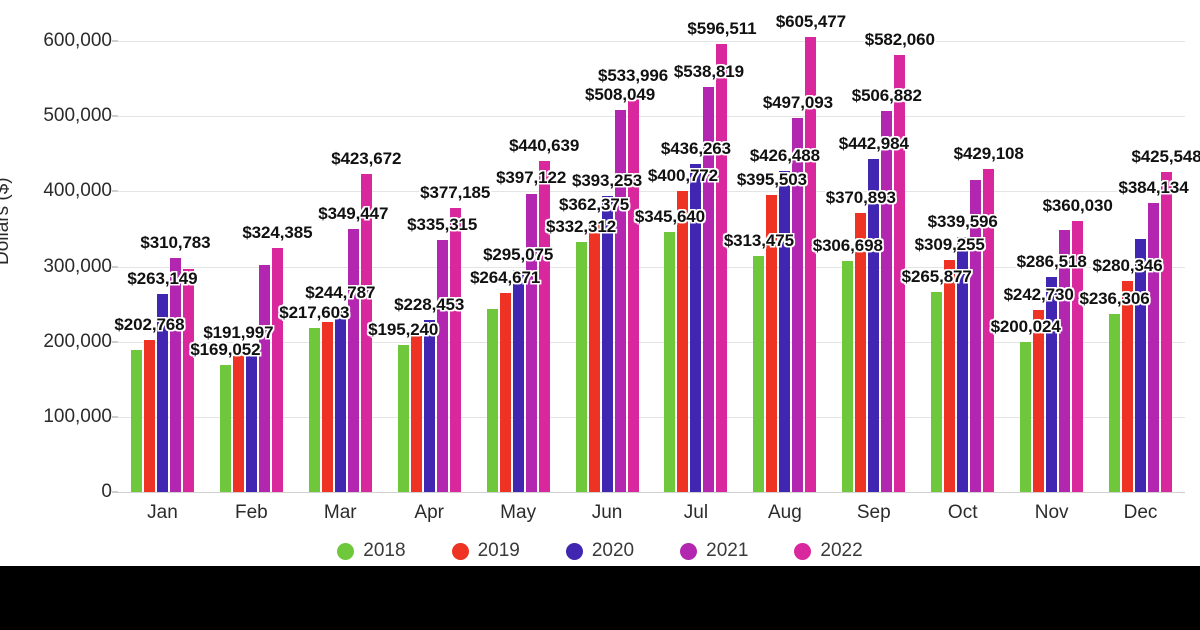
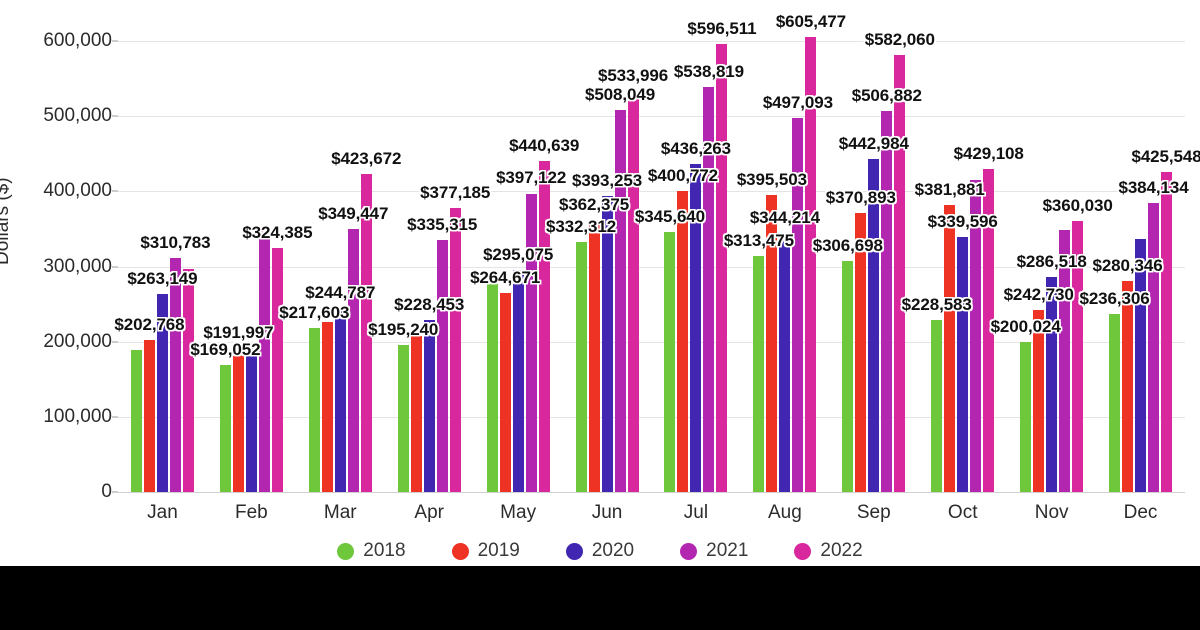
2021/Feb: 300000 -> 350000
2018/May: 240000 -> 280000
2020/Aug: $426,488 -> $344,214
2018/Oct: $265,877 -> $228,583
2019/Oct: $309,255 -> $381,881
